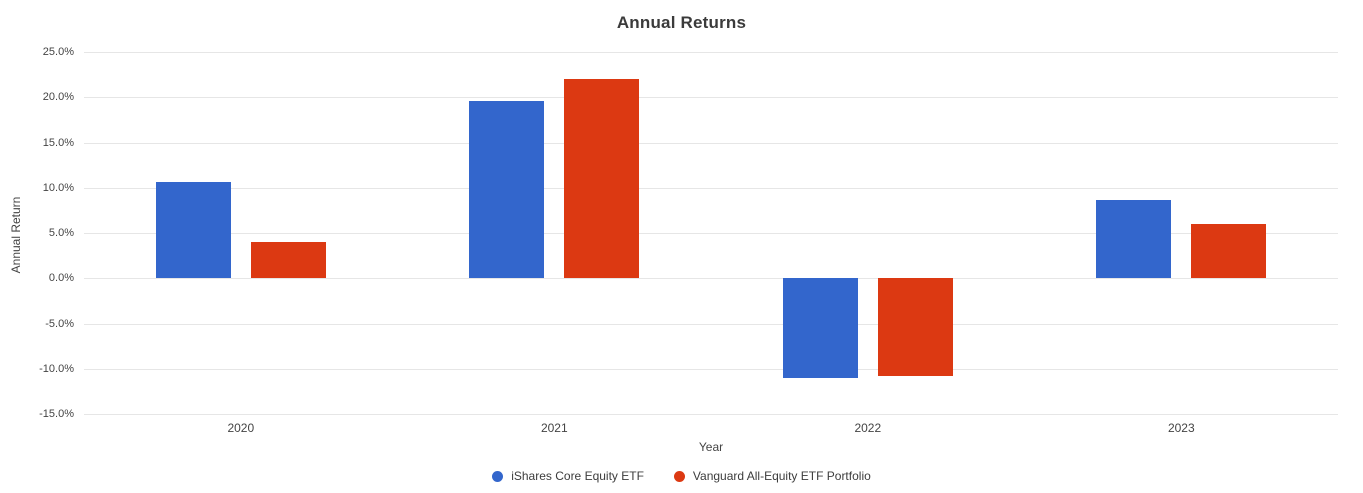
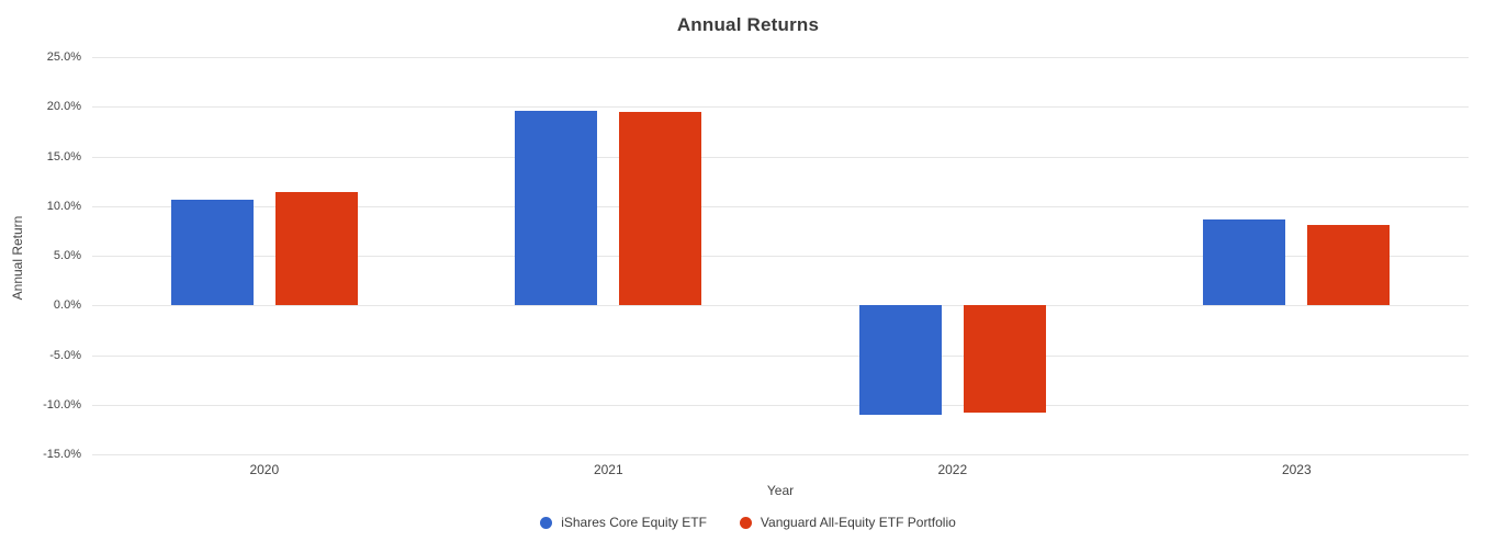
Vanguard All-Equity ETF Portfolio/2020: 4% -> 11%
Vanguard All-Equity ETF Portfolio/2021: 22% -> 20%
Vanguard All-Equity ETF Portfolio/2023: 6% -> 8%
